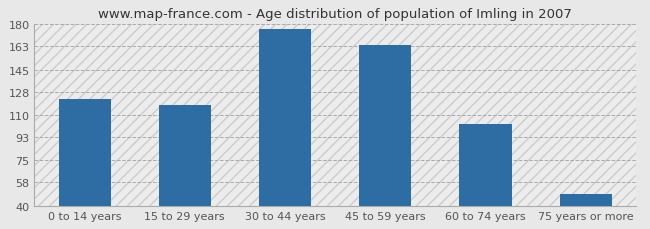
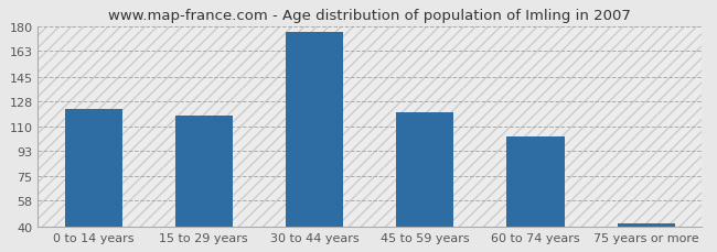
45 to 59 years: 164 -> 120
75 years or more: 49 -> 42
